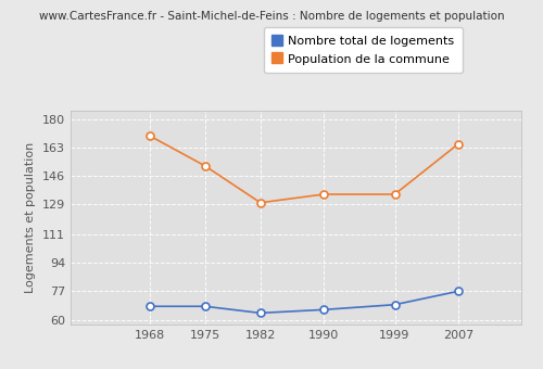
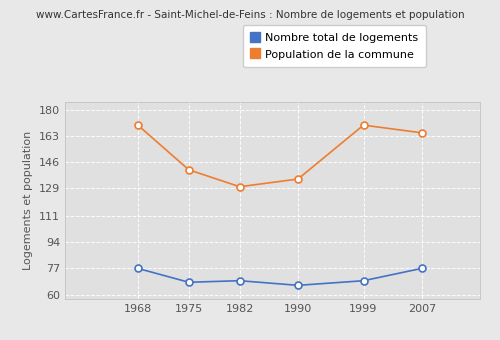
Nombre total de logements/1968: 68 -> 77
Population de la commune/1975: 152 -> 141
Nombre total de logements/1982: 64 -> 69
Population de la commune/1999: 135 -> 170
